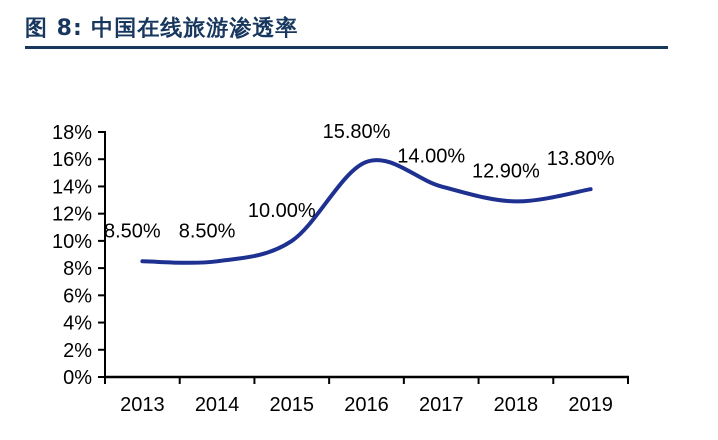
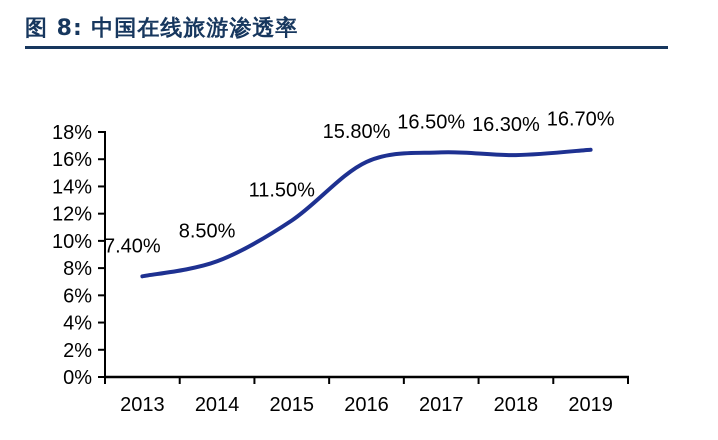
2013: 8.50% -> 7.40%
2015: 10.00% -> 11.50%
2017: 14.00% -> 16.50%
2018: 12.90% -> 16.30%
2019: 13.80% -> 16.70%
